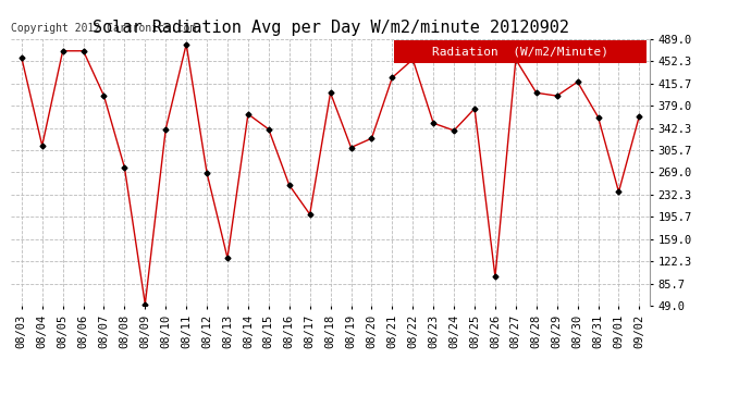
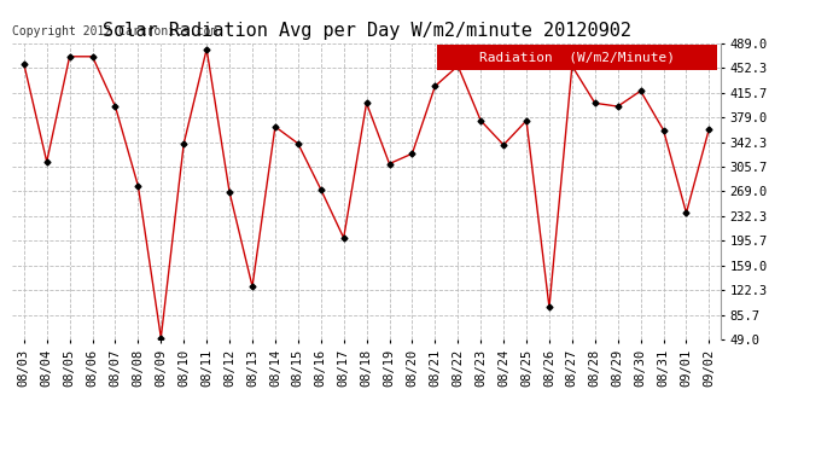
08/16: 248 -> 272
08/23: 350 -> 374
